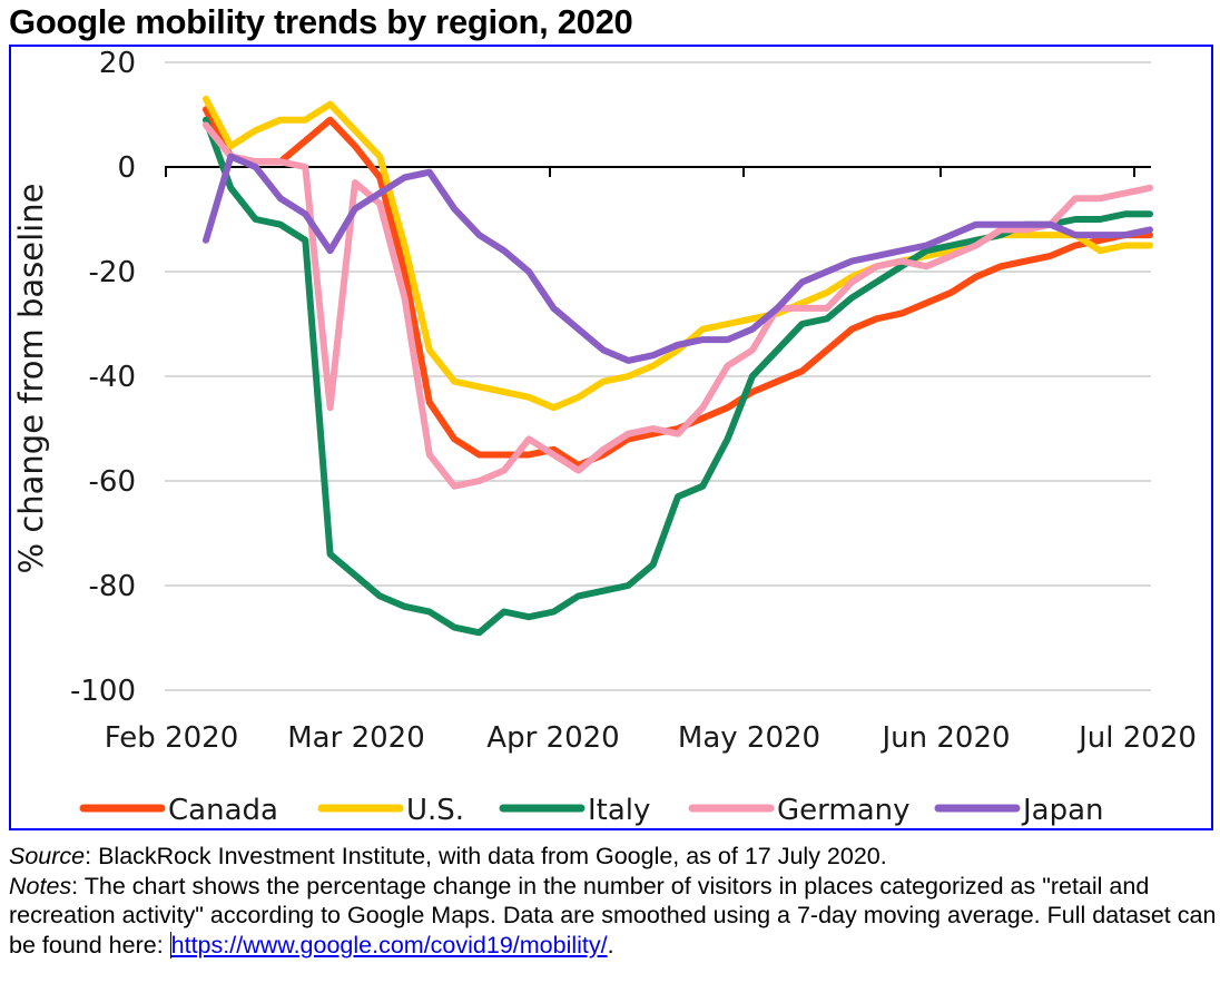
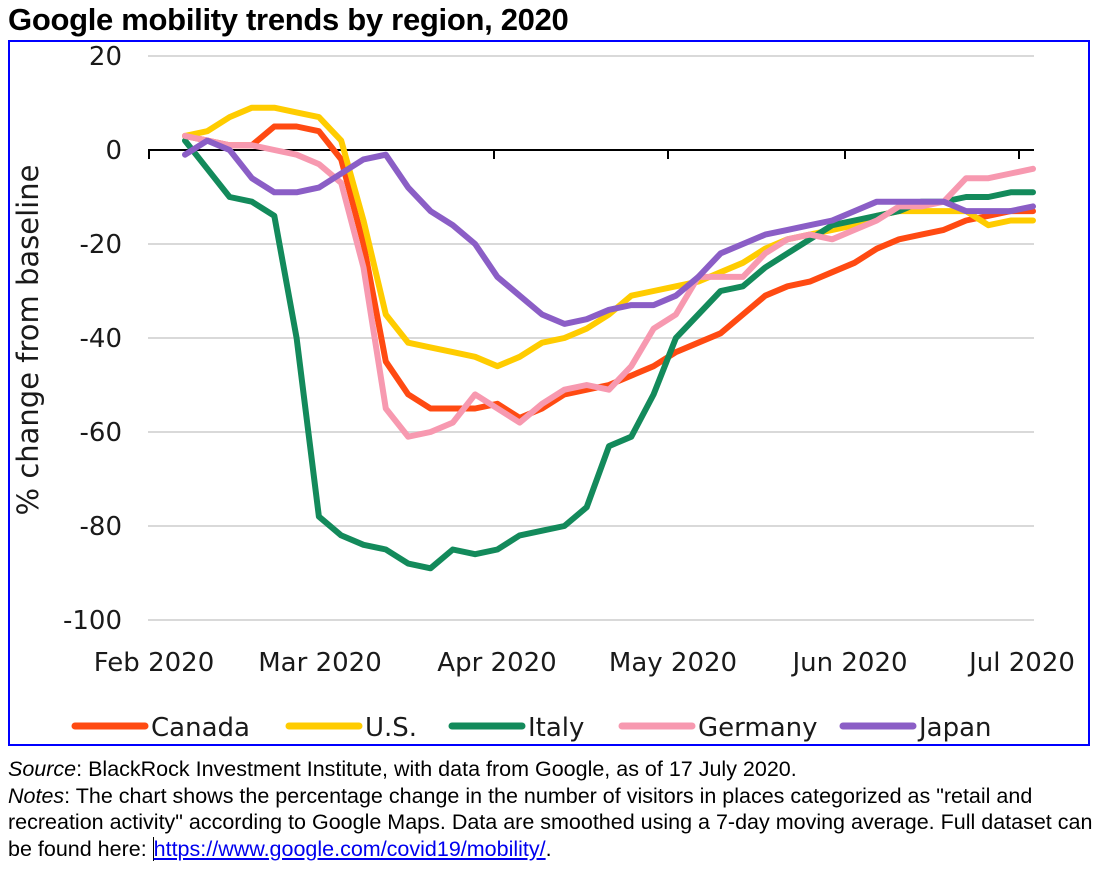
Canada/0: 11 -> 3
U.S./0: 13 -> 3
Italy/0: 9 -> 2
Germany/0: 8 -> 3
Japan/0: -14 -> -1
Canada/20: 9 -> 5
U.S./20: 12 -> 8
Italy/20: -74 -> -40
Germany/20: -46 -> -1
Japan/20: -16 -> -9
